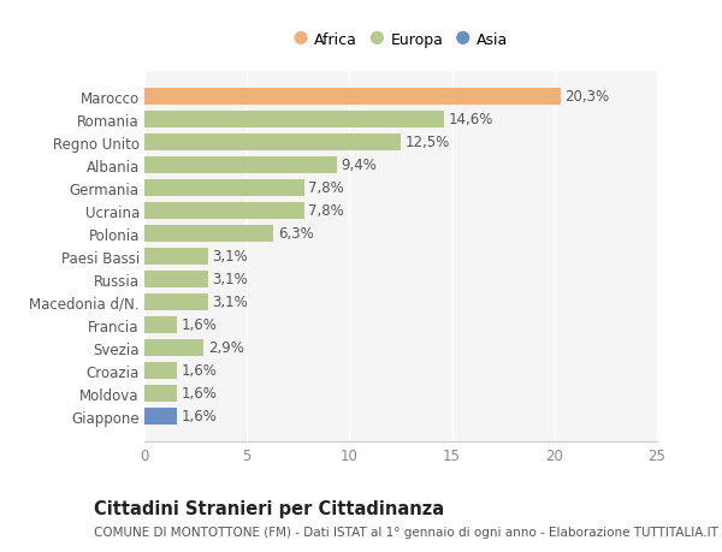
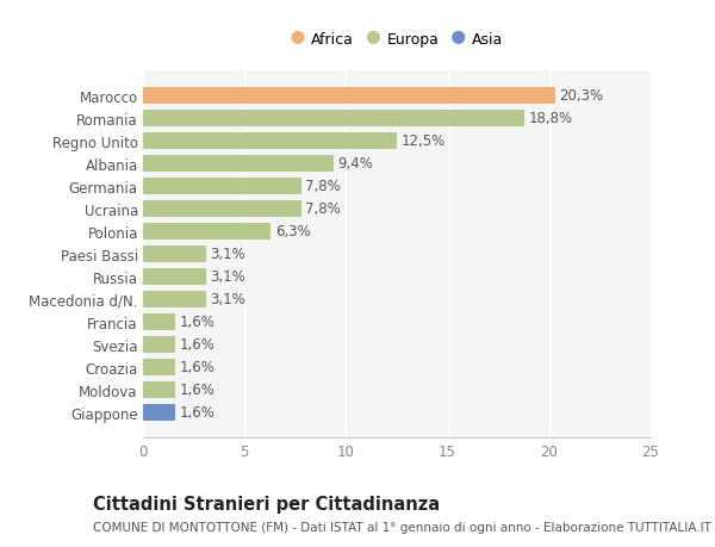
Romania: 14,6% -> 18,8%
Svezia: 2,9% -> 1,6%
